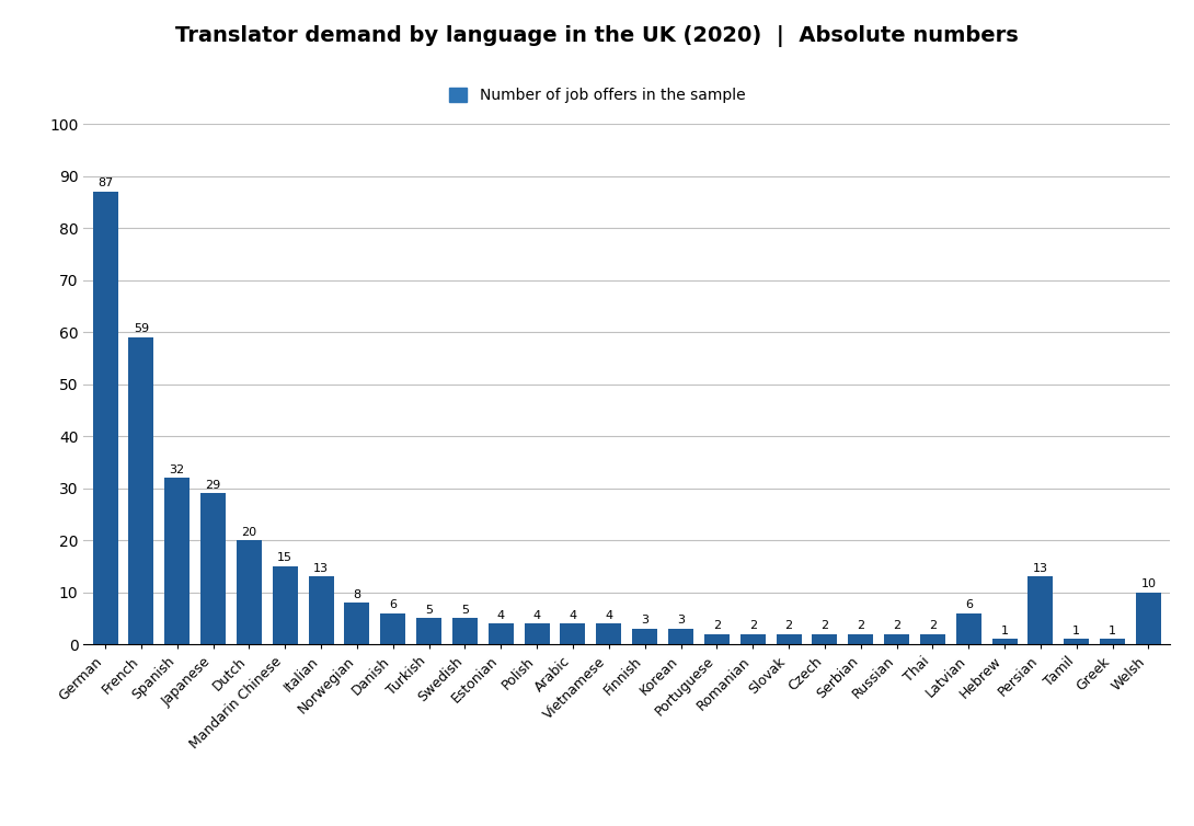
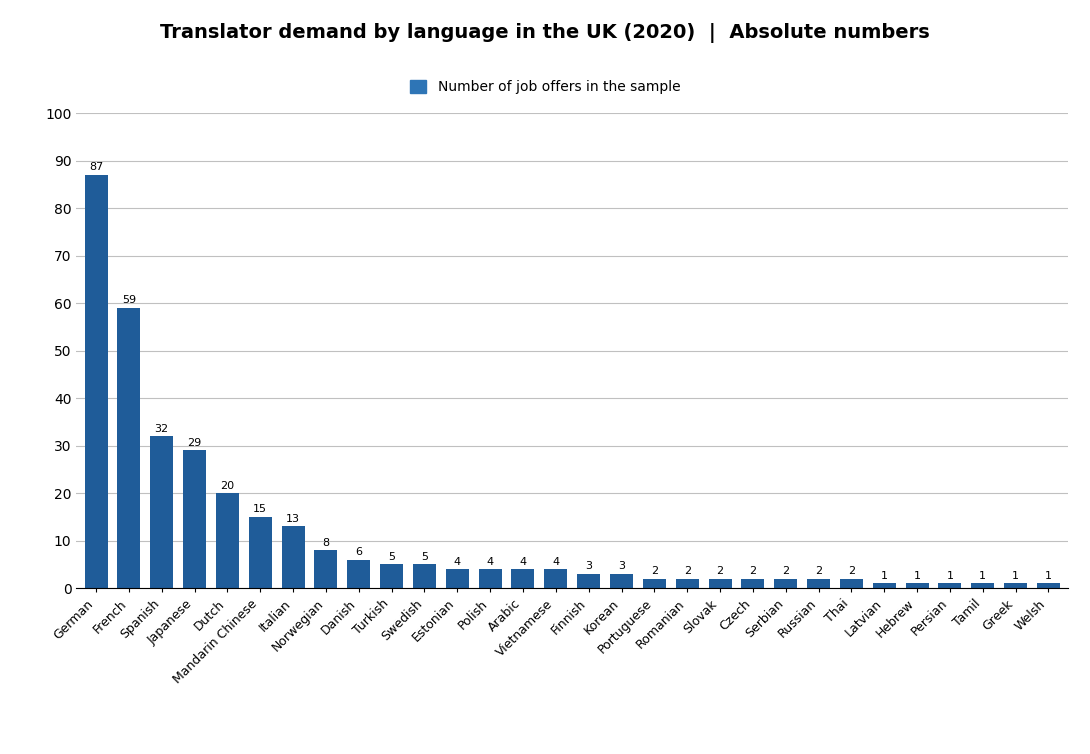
Latvian: 6 -> 1
Persian: 13 -> 1
Welsh: 10 -> 1
